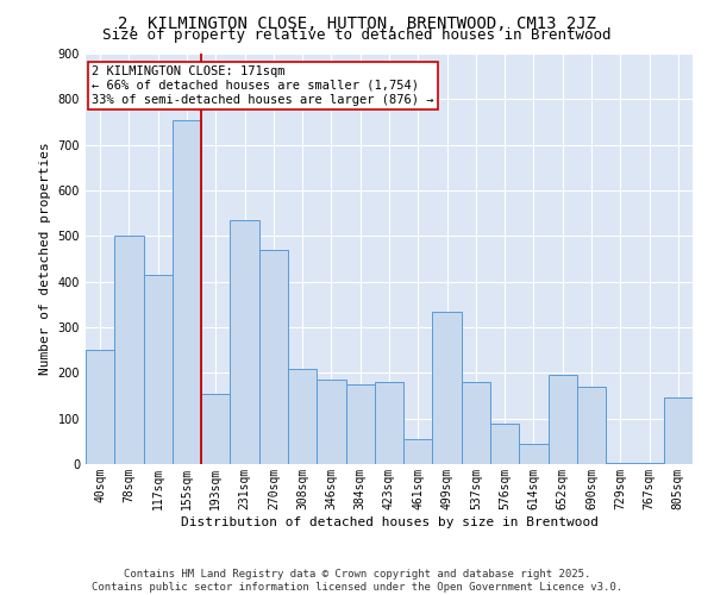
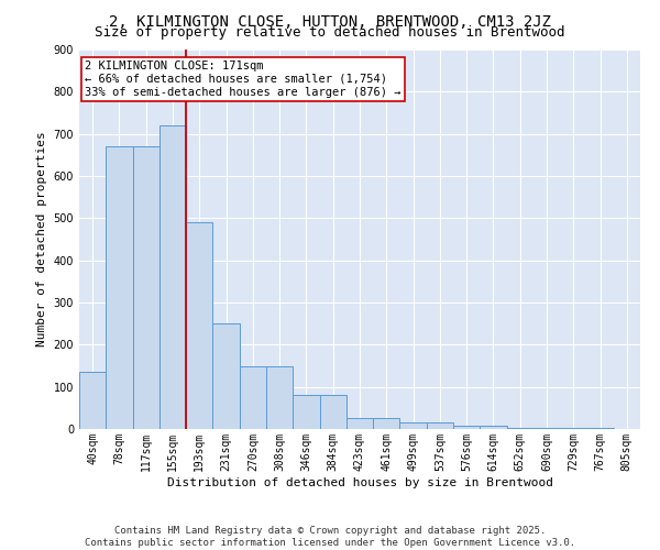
40sqm: 250 -> 135
78sqm: 500 -> 670
117sqm: 415 -> 670
155sqm: 755 -> 720
193sqm: 155 -> 490
231sqm: 535 -> 250
270sqm: 470 -> 150
308sqm: 210 -> 150
346sqm: 185 -> 80
384sqm: 175 -> 80
423sqm: 180 -> 25
461sqm: 55 -> 25
499sqm: 335 -> 15
537sqm: 180 -> 15
576sqm: 90 -> 8
614sqm: 45 -> 8
652sqm: 195 -> 3
690sqm: 170 -> 3
805sqm: 145 -> 1
